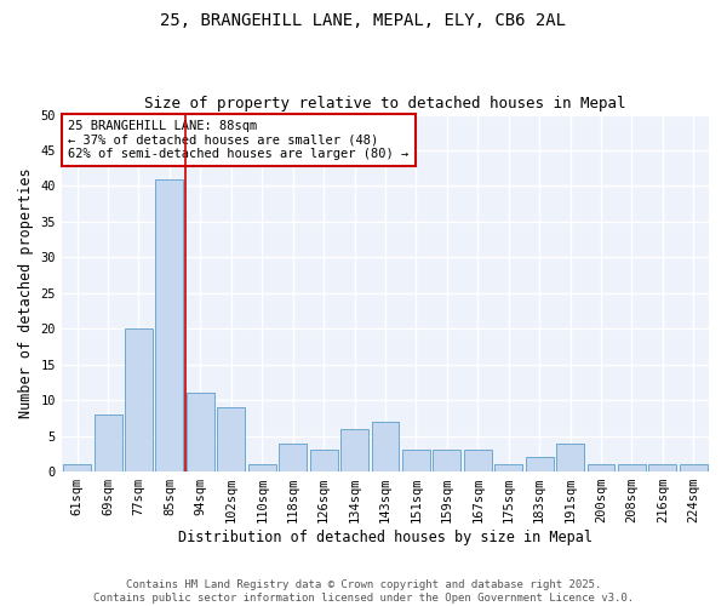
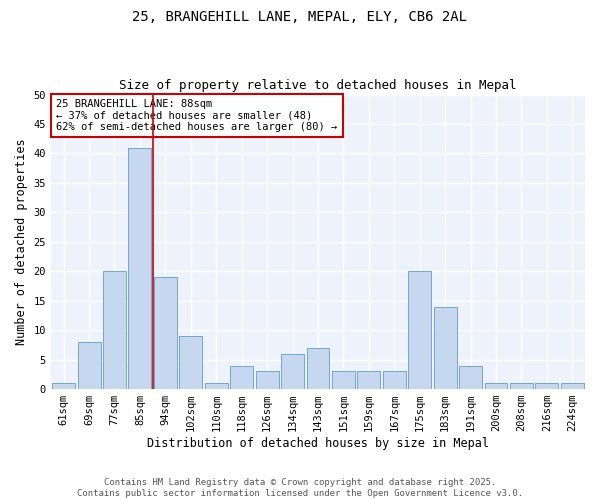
94sqm: 11 -> 19
175sqm: 1 -> 20
183sqm: 2 -> 14
